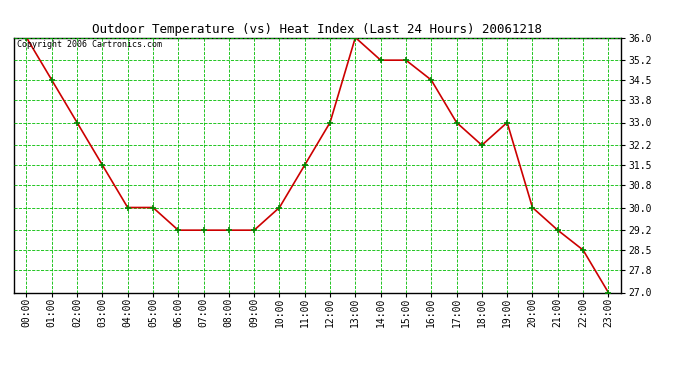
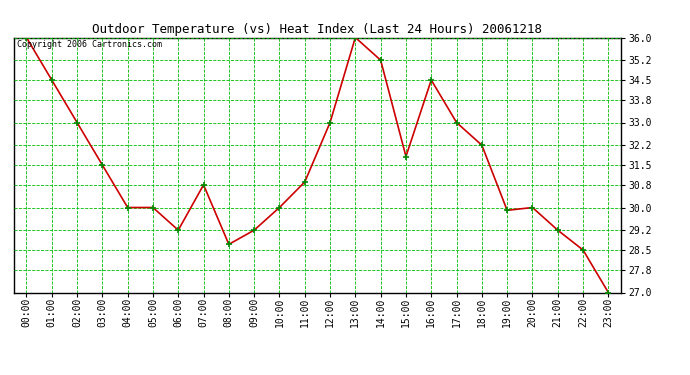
07:00: 29.2 -> 30.8
08:00: 29.2 -> 28.7
11:00: 31.5 -> 30.9
15:00: 35.2 -> 31.8
19:00: 33.0 -> 29.9
